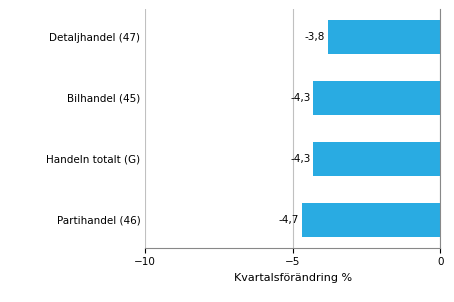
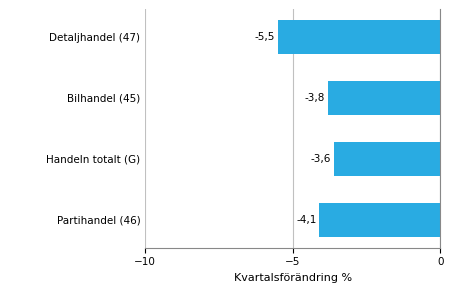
Detaljhandel (47): -3,8 -> -5,5
Bilhandel (45): -4,3 -> -3,8
Handeln totalt (G): -4,3 -> -3,6
Partihandel (46): -4,7 -> -4,1
